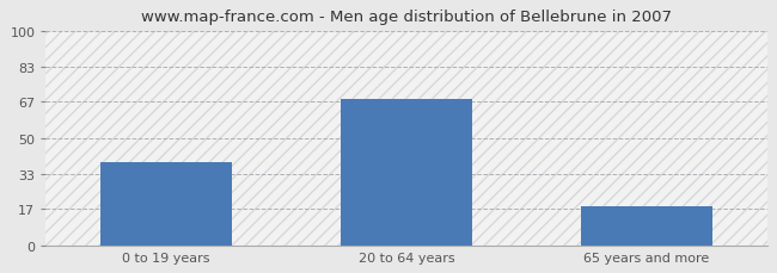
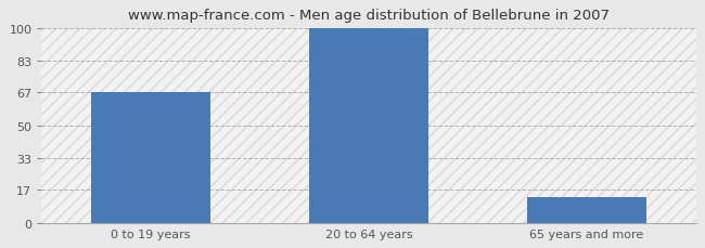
0 to 19 years: 39 -> 67
20 to 64 years: 68 -> 100
65 years and more: 18 -> 13
